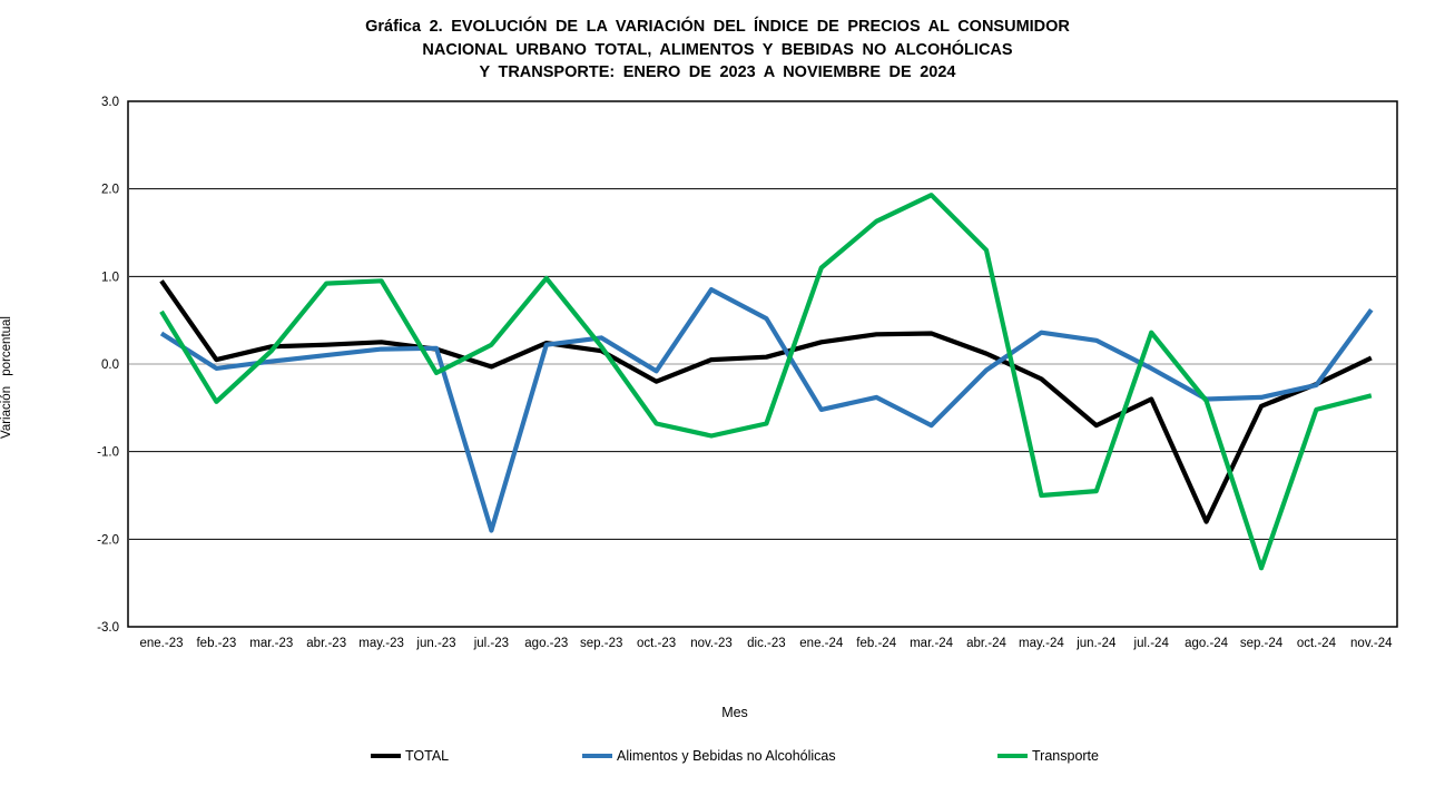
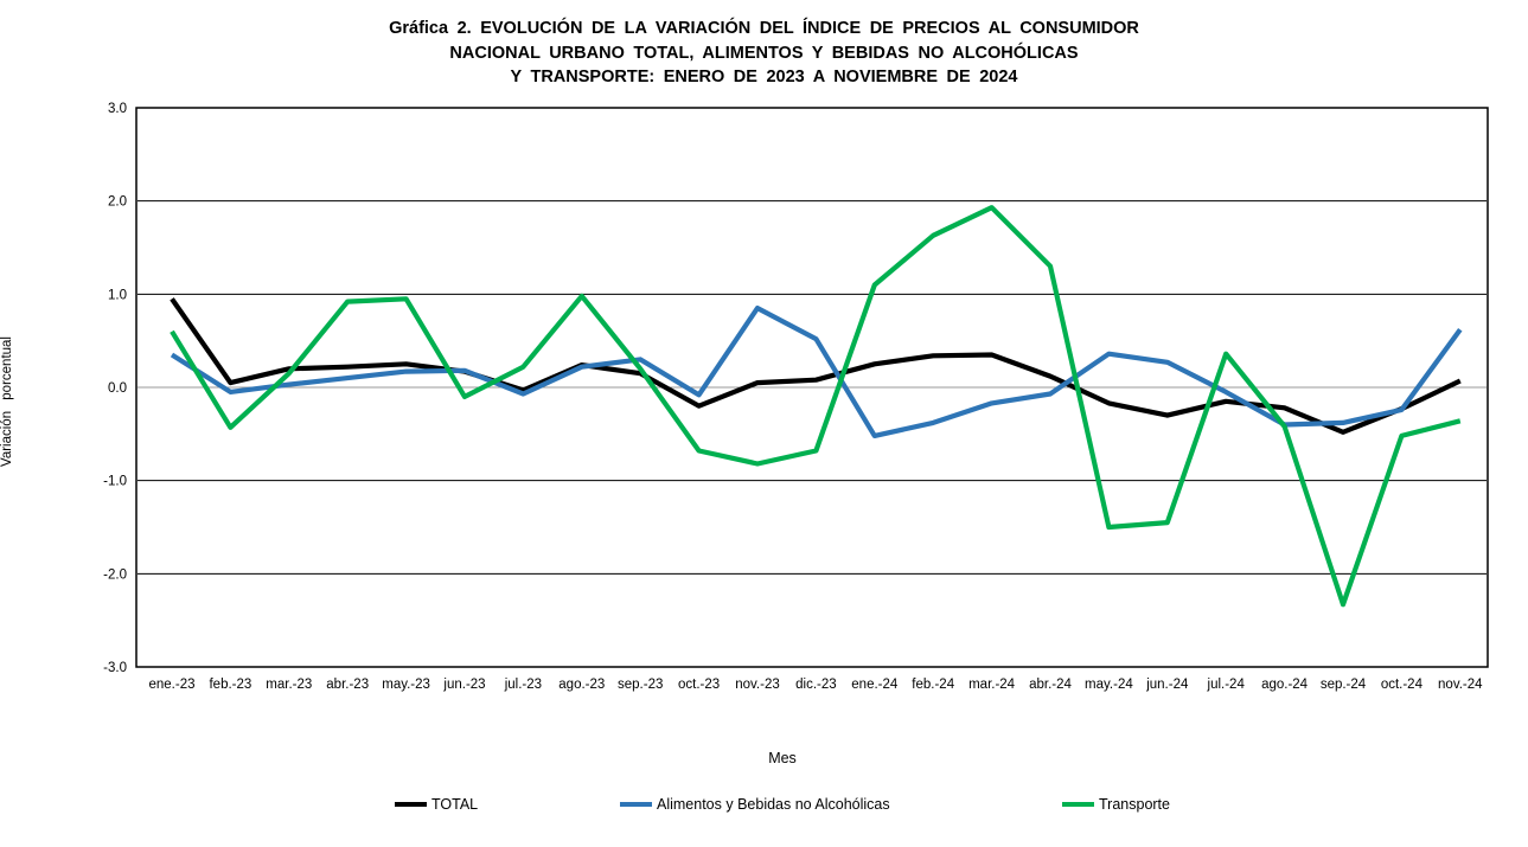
Alimentos y Bebidas no Alcohólicas/jul.-23: -1.9 -> -0.1
Alimentos y Bebidas no Alcohólicas/mar.-24: -0.7 -> -0.2
TOTAL/jun.-24: -0.7 -> -0.3
TOTAL/jul.-24: -0.4 -> -0.1
TOTAL/ago.-24: -1.8 -> -0.2
